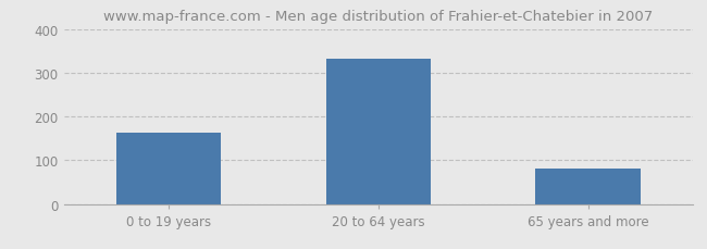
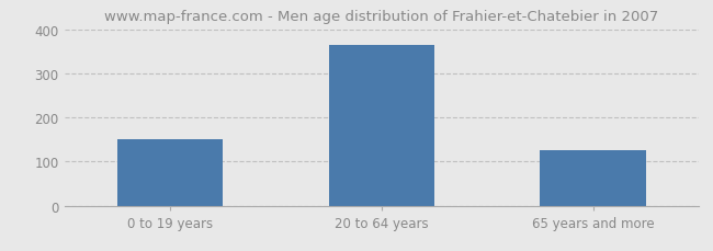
0 to 19 years: 163 -> 150
20 to 64 years: 333 -> 365
65 years and more: 80 -> 125
